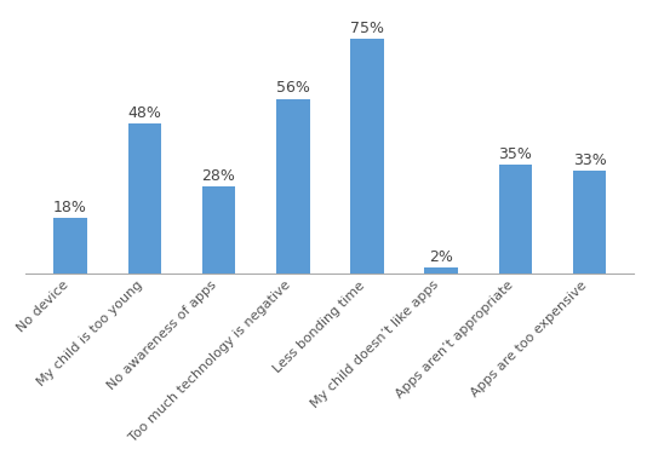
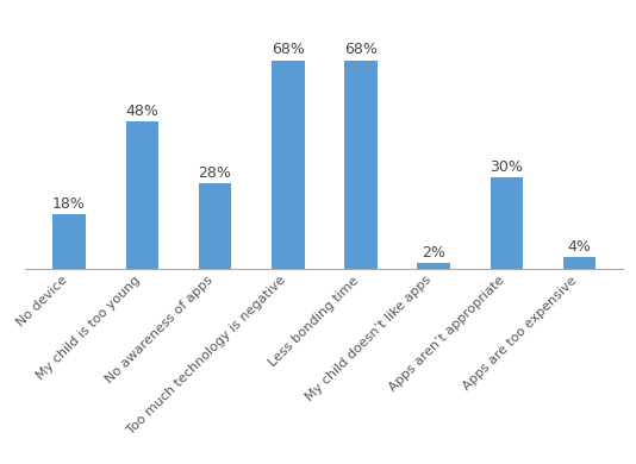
Too much technology is negative: 56% -> 68%
Less bonding time: 75% -> 68%
Apps aren’t appropriate: 35% -> 30%
Apps are too expensive: 33% -> 4%
